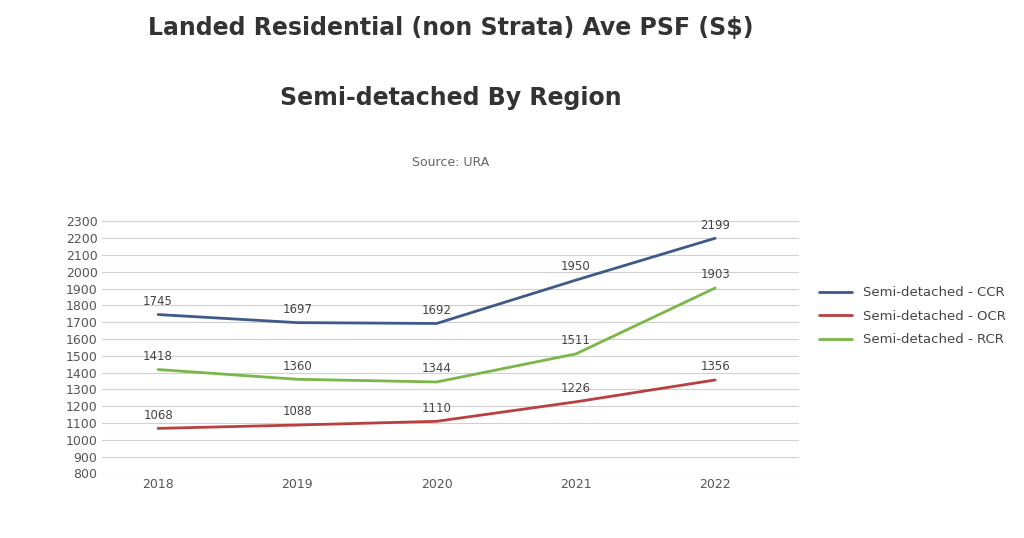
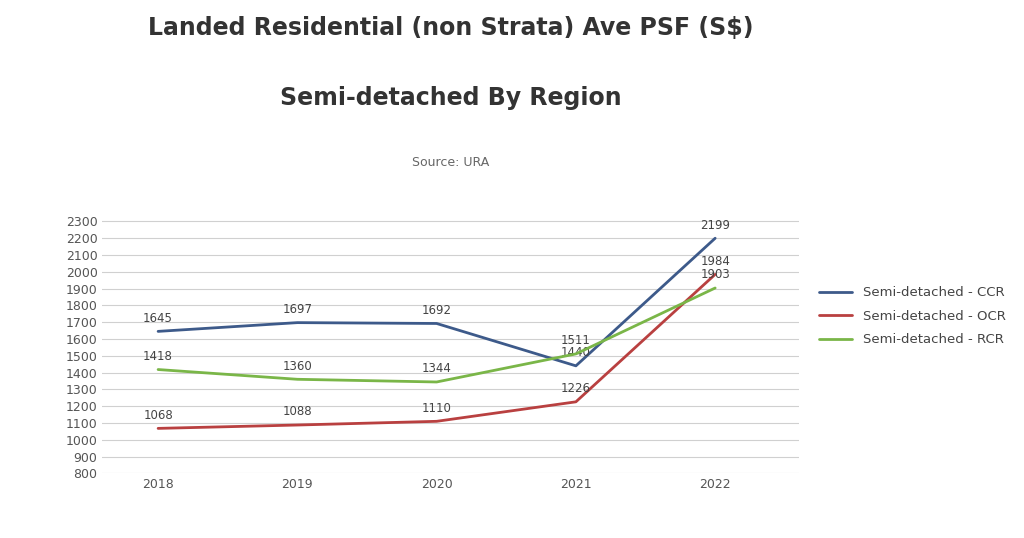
Semi-detached - CCR/2018: 1745 -> 1645
Semi-detached - CCR/2021: 1950 -> 1440
Semi-detached - OCR/2022: 1356 -> 1984
